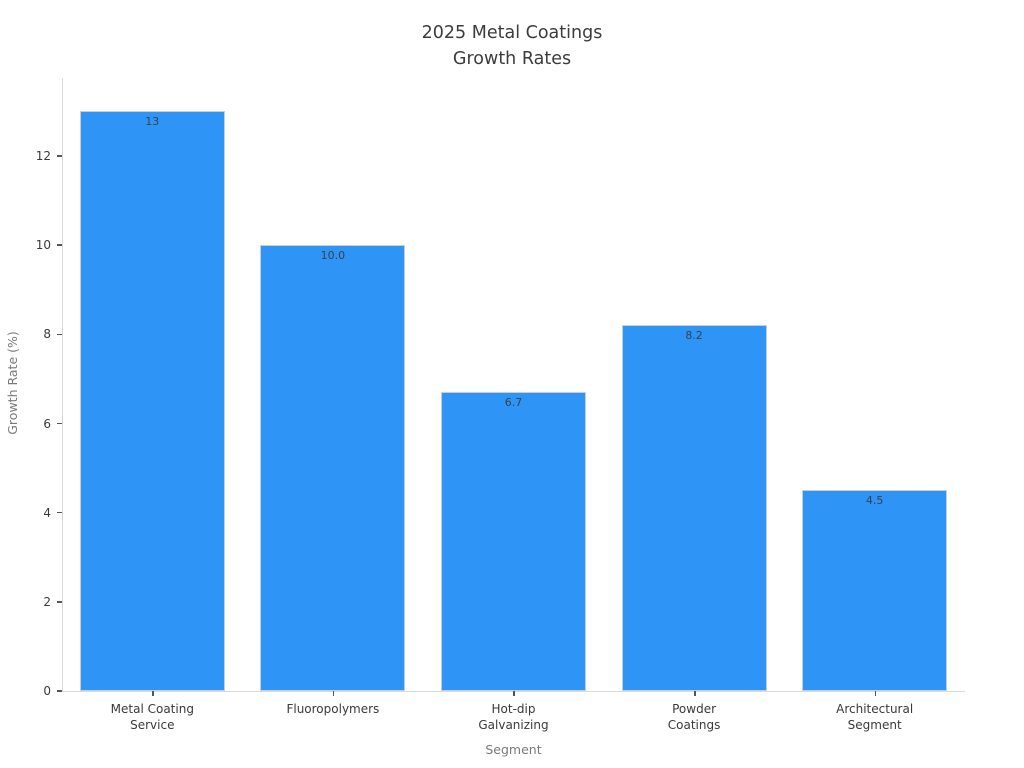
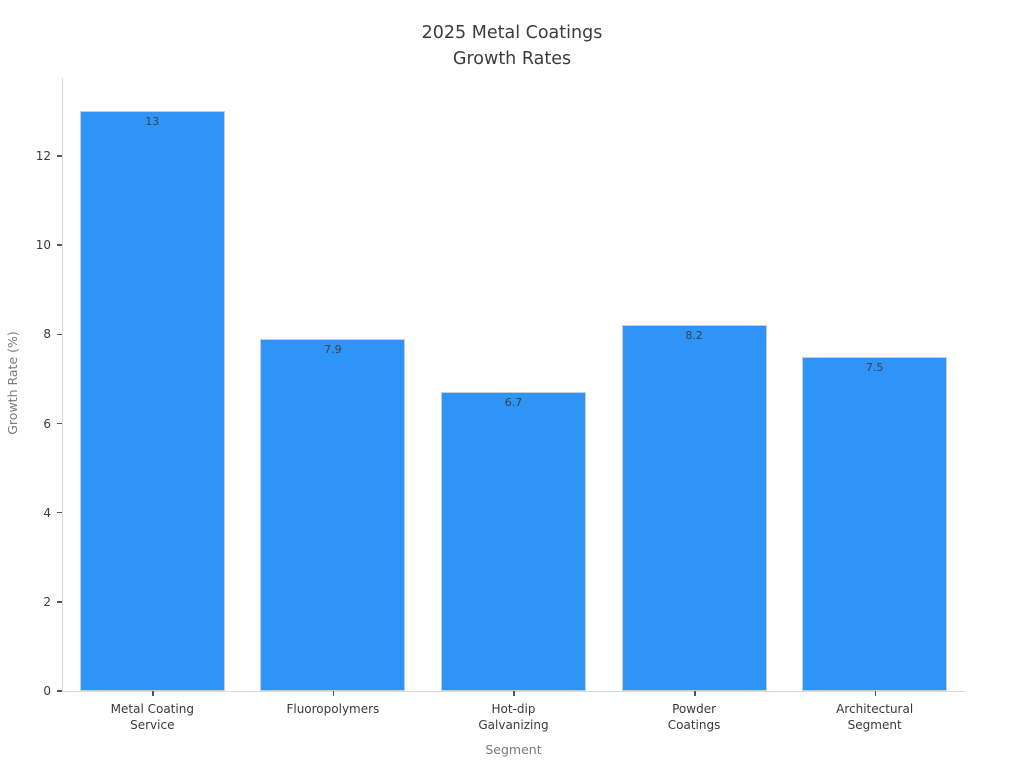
Fluoropolymers: 10.0 -> 7.9
Architectural Segment: 4.5 -> 7.5
